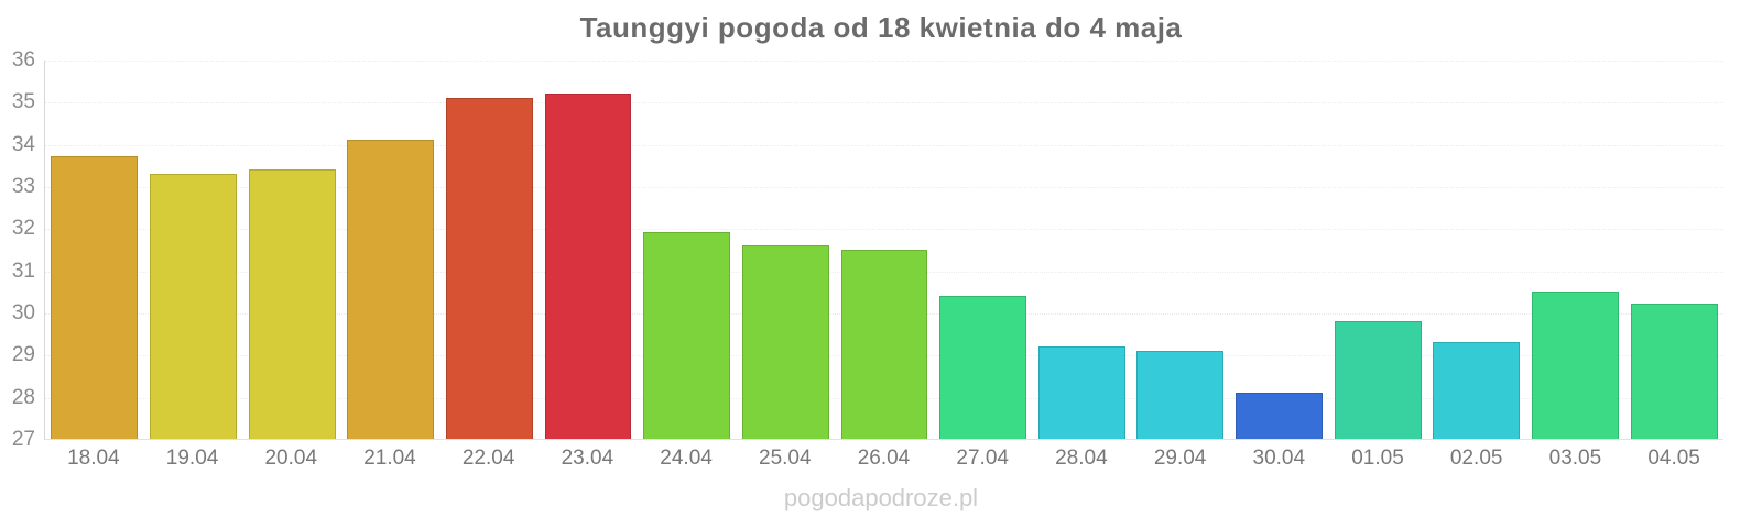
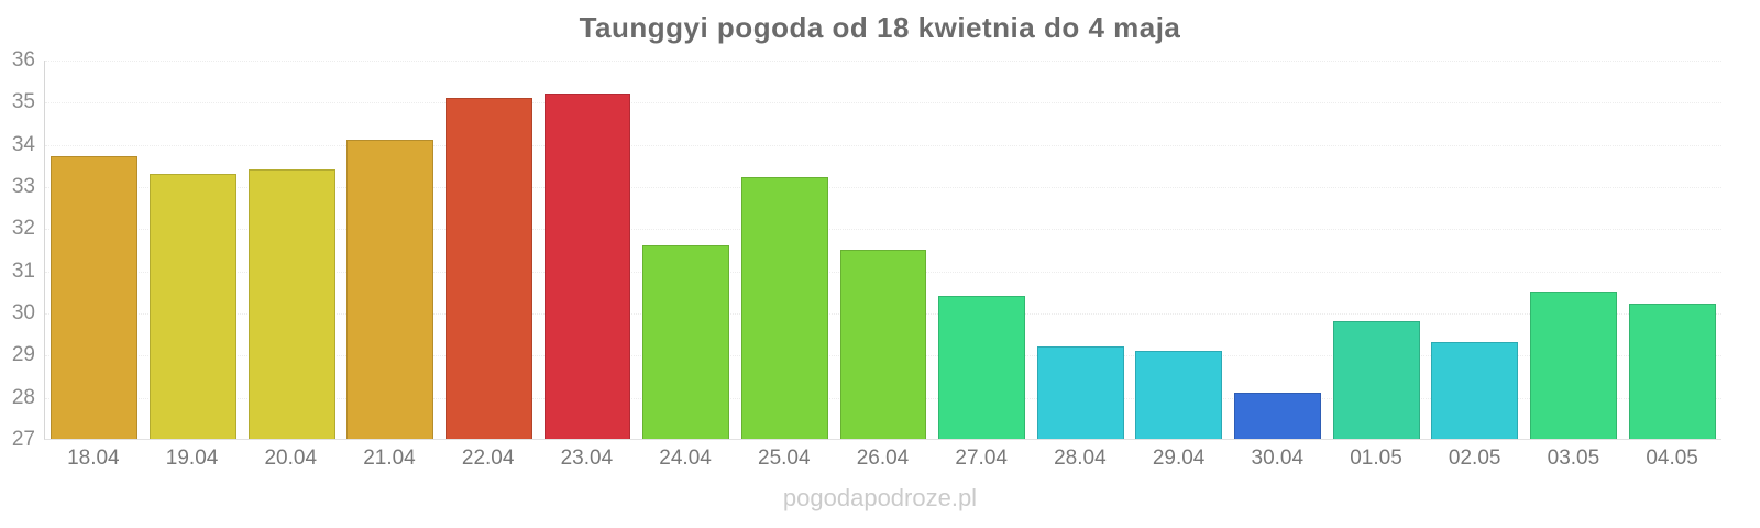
24.04: 31.9 -> 31.6
25.04: 31.6 -> 33.2
